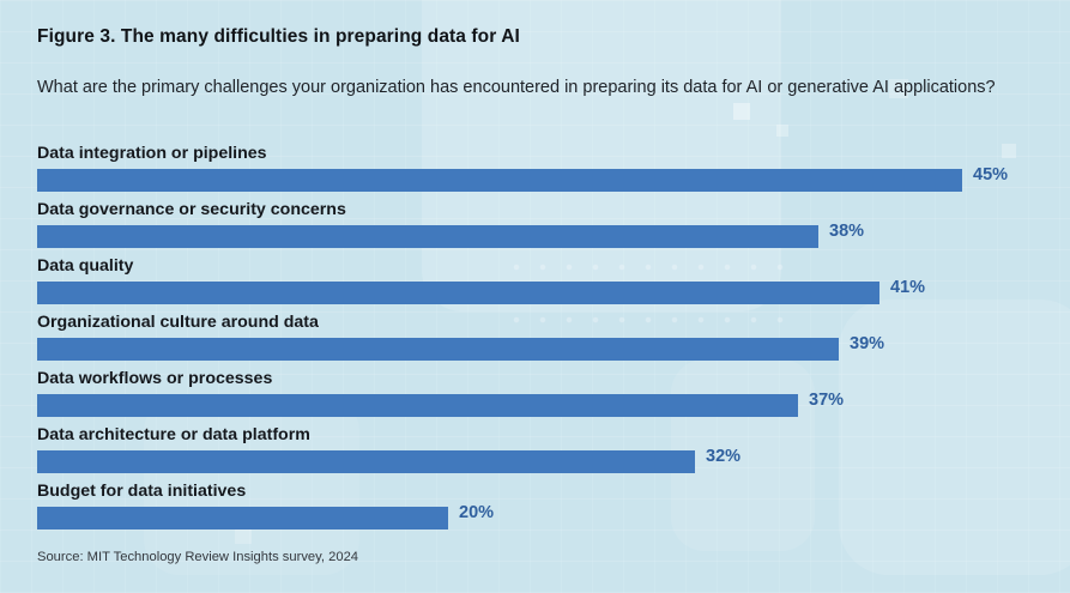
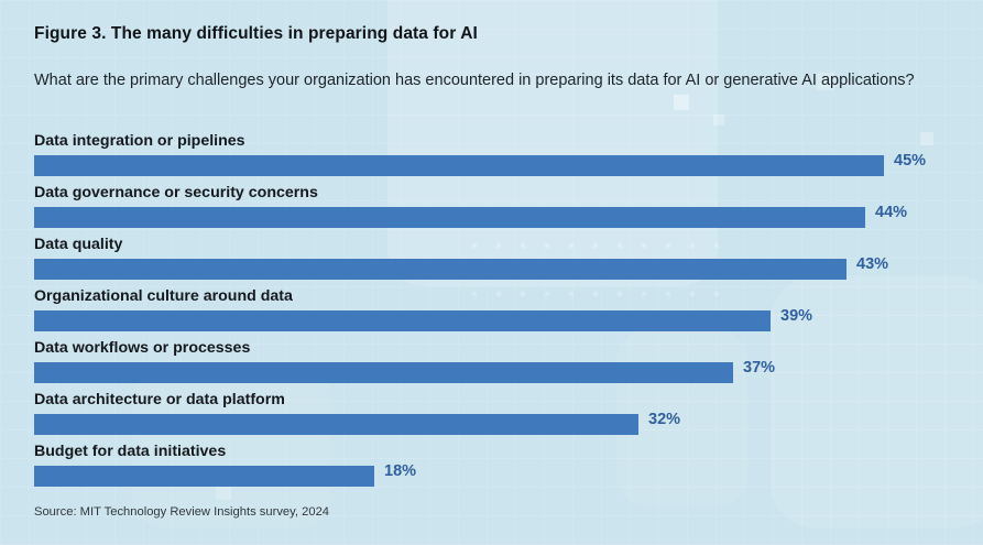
Data governance or security concerns: 38% -> 44%
Data quality: 41% -> 43%
Budget for data initiatives: 20% -> 18%
